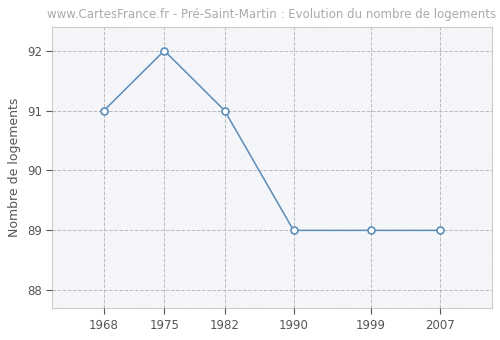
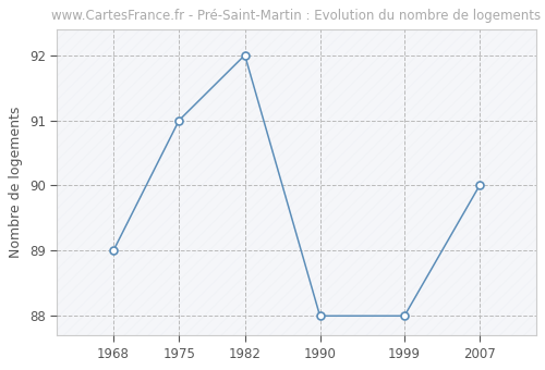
1968: 91 -> 89
1975: 92 -> 91
1982: 91 -> 92
1990: 89 -> 88
1999: 89 -> 88
2007: 89 -> 90
